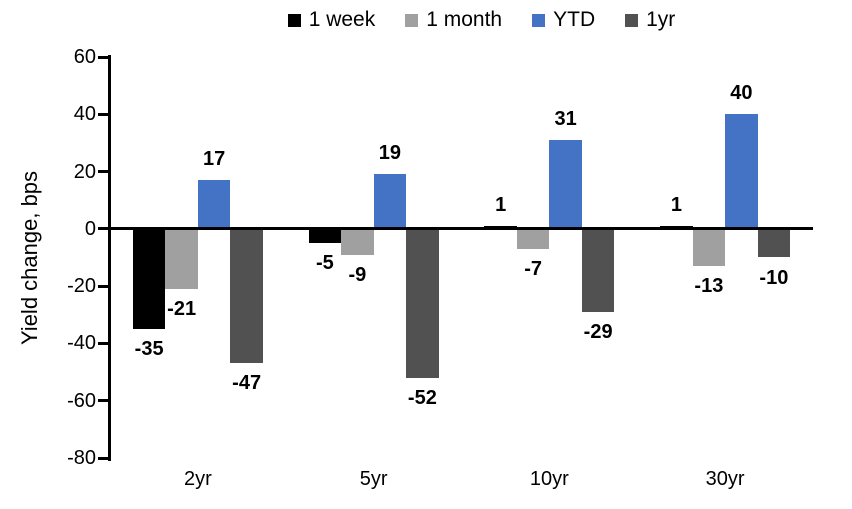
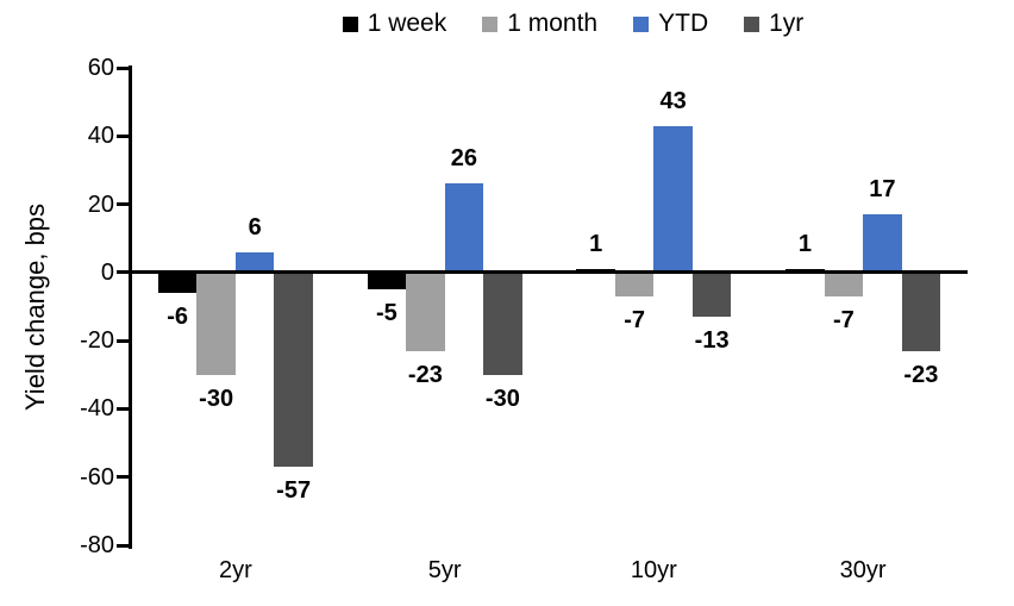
1 week/2yr: -35 -> -6
1 month/2yr: -21 -> -30
YTD/2yr: 17 -> 6
1yr/2yr: -47 -> -57
1 month/5yr: -9 -> -23
YTD/5yr: 19 -> 26
1yr/5yr: -52 -> -30
YTD/10yr: 31 -> 43
1yr/10yr: -29 -> -13
1 month/30yr: -13 -> -7
YTD/30yr: 40 -> 17
1yr/30yr: -10 -> -23
